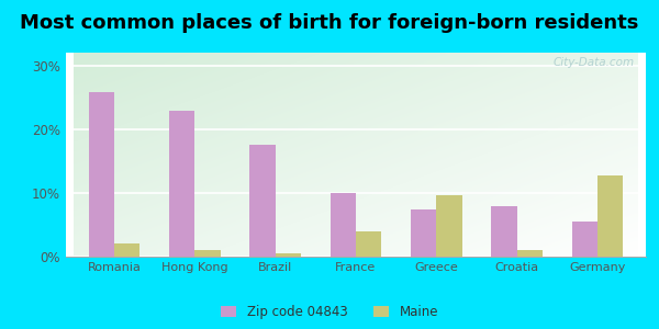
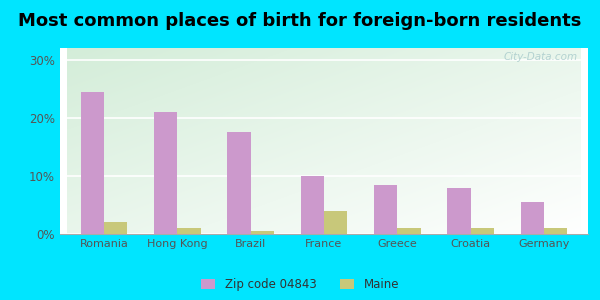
Zip code 04843/Romania: 25.8% -> 24.5%
Zip code 04843/Hong Kong: 22.8% -> 21.0%
Zip code 04843/Greece: 7.4% -> 8.5%
Maine/Greece: 9.6% -> 1.0%
Maine/Germany: 12.8% -> 1.0%
